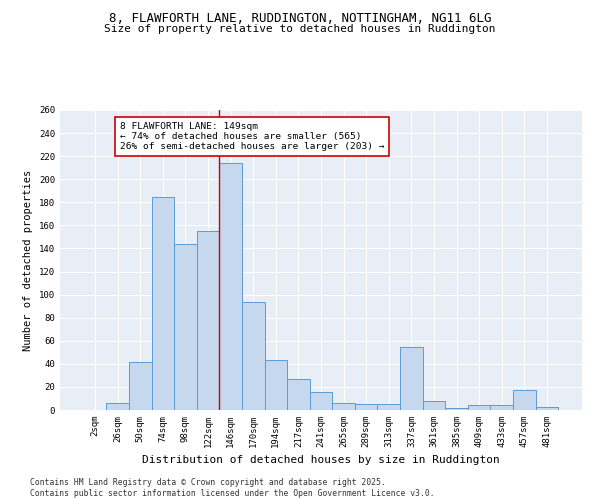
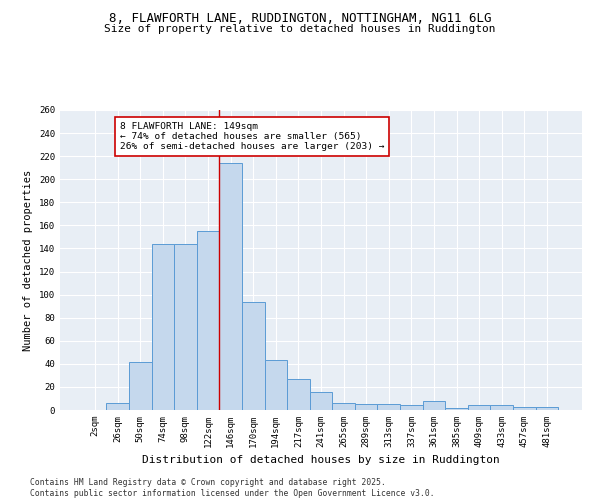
74sqm: 185 -> 144
337sqm: 55 -> 4
457sqm: 17 -> 3
